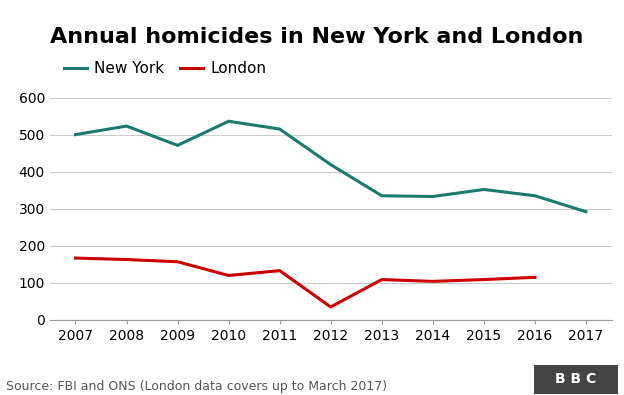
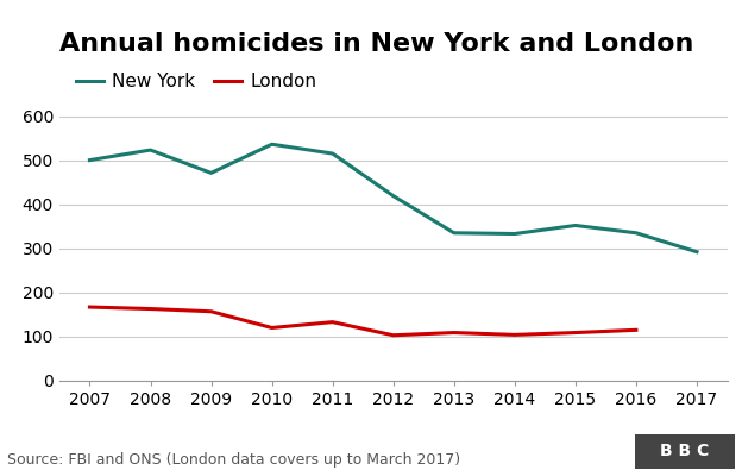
London/2012: 35 -> 103
